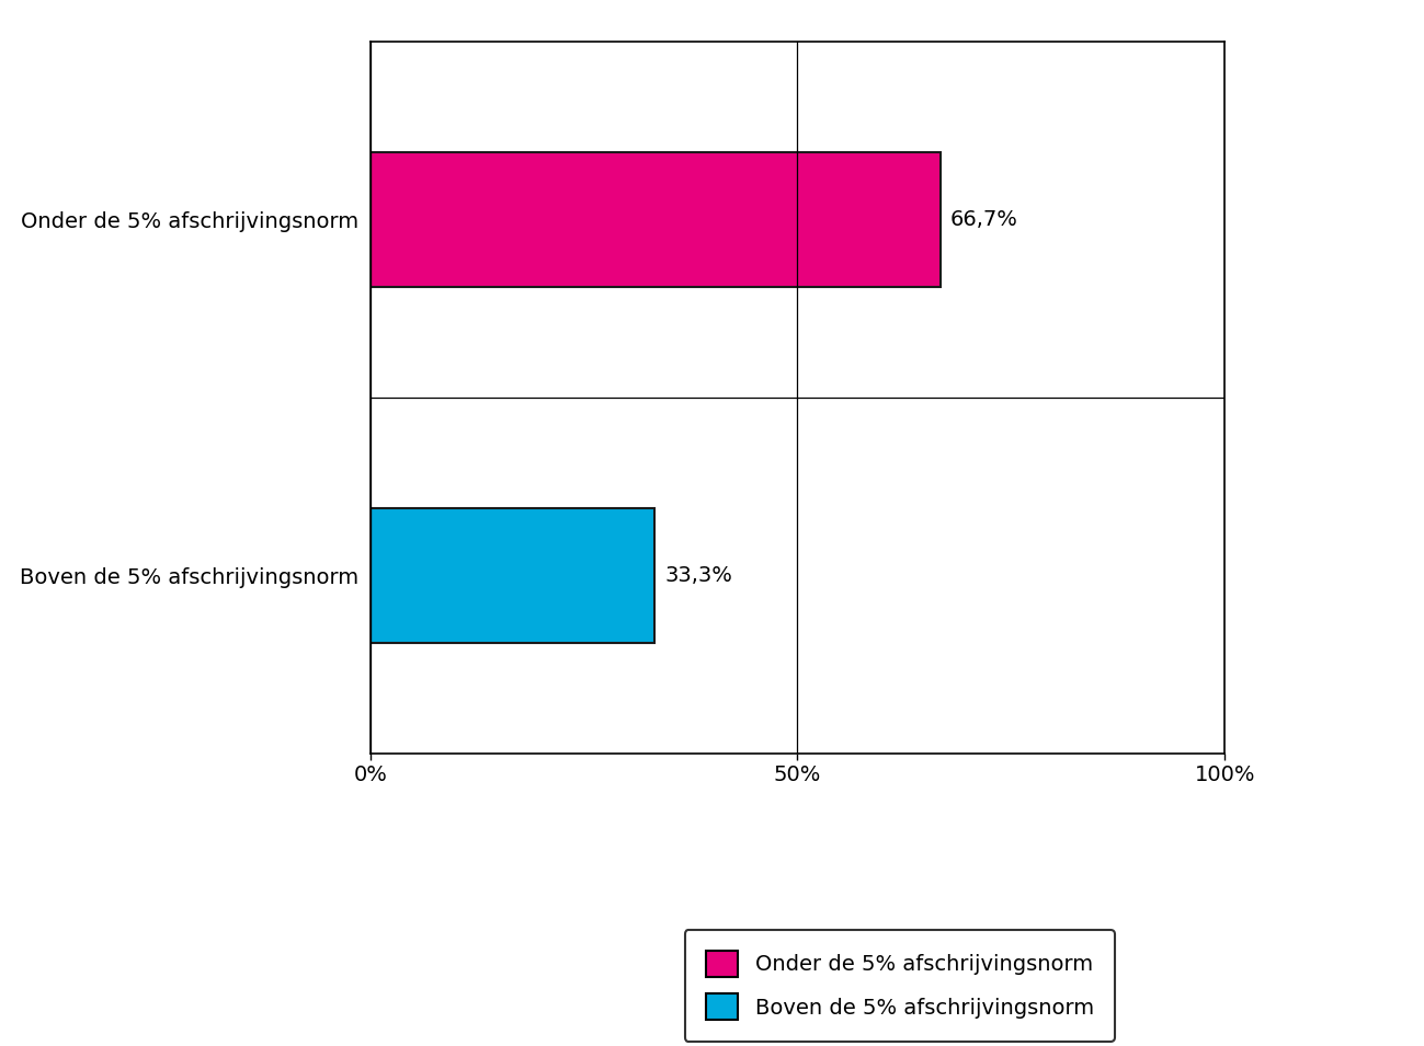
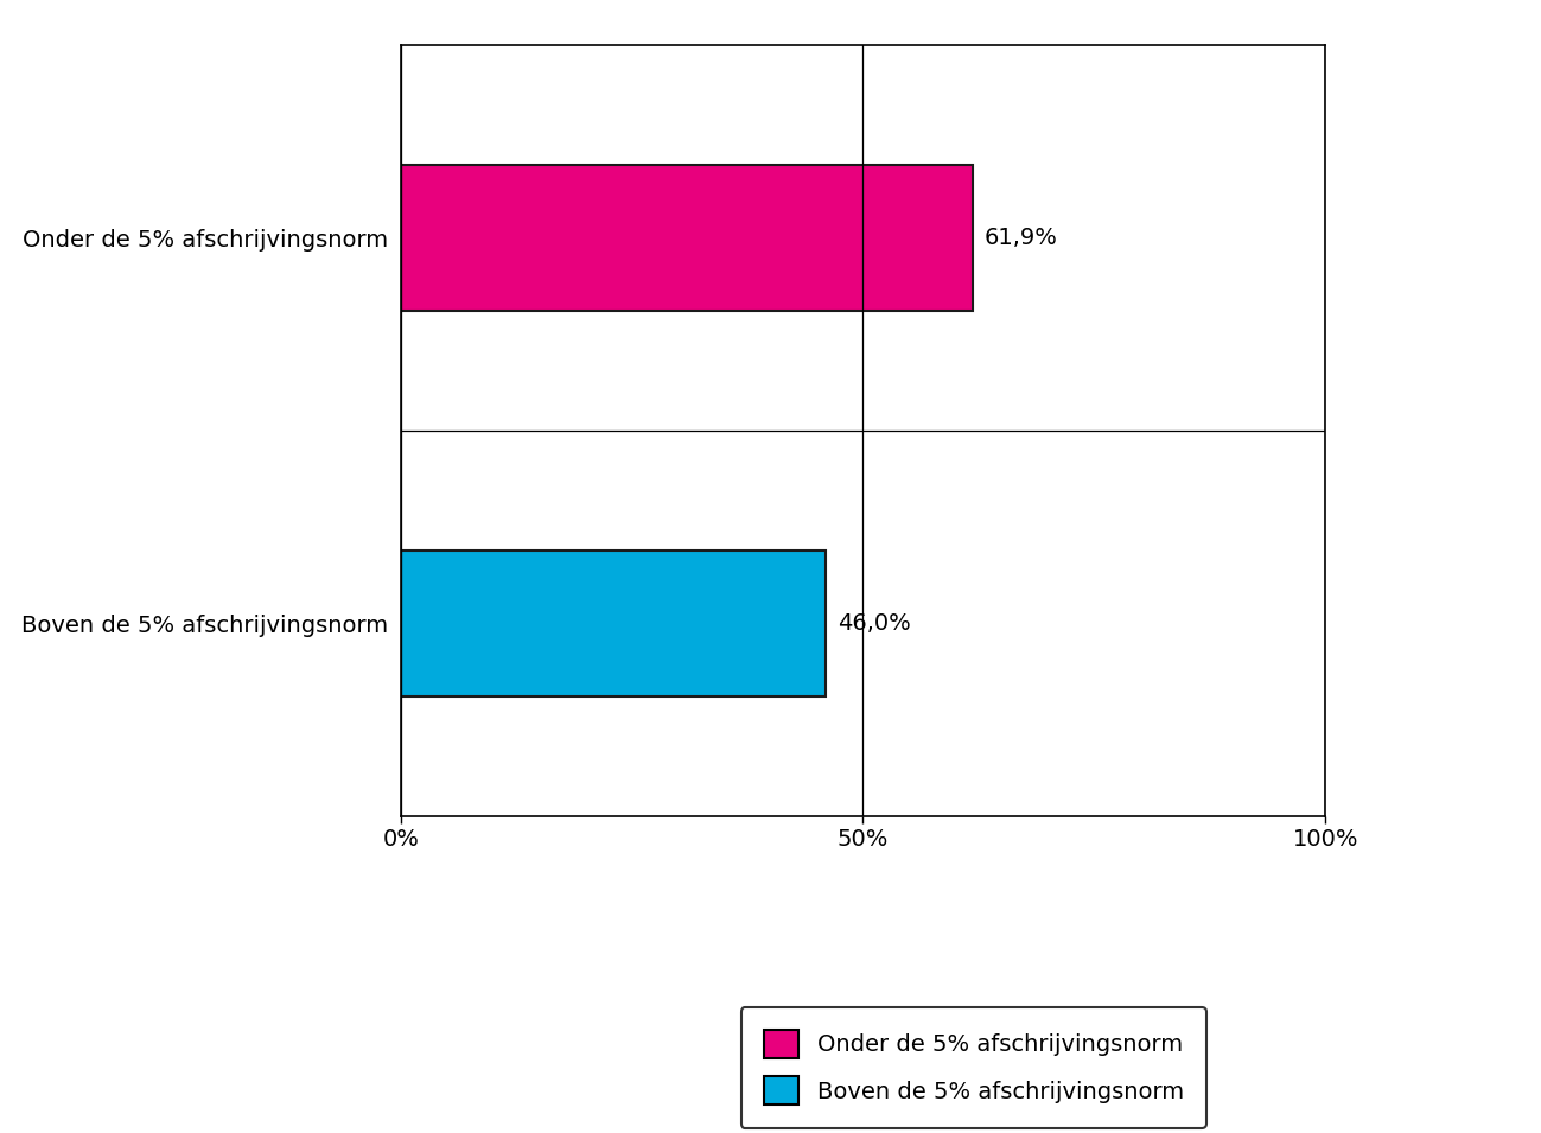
Onder de 5% afschrijvingsnorm: 66,7% -> 61,9%
Boven de 5% afschrijvingsnorm: 33,3% -> 46,0%
